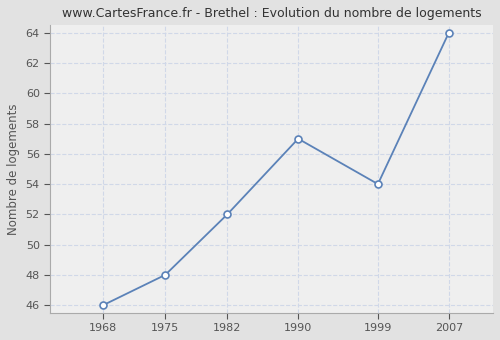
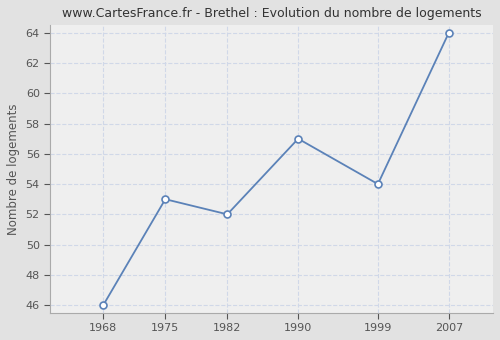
1975: 48 -> 53
